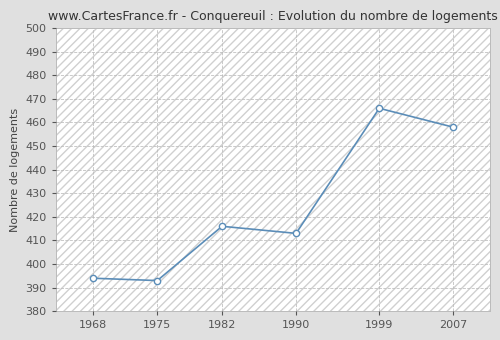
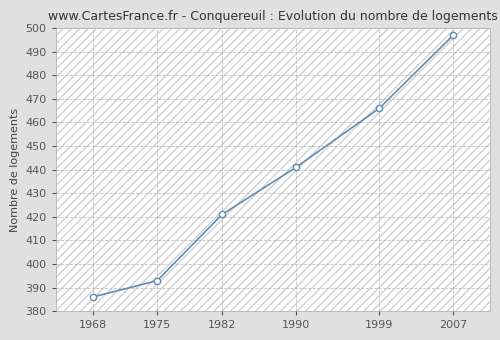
1968: 394 -> 386
1982: 416 -> 421
1990: 413 -> 441
2007: 458 -> 497
